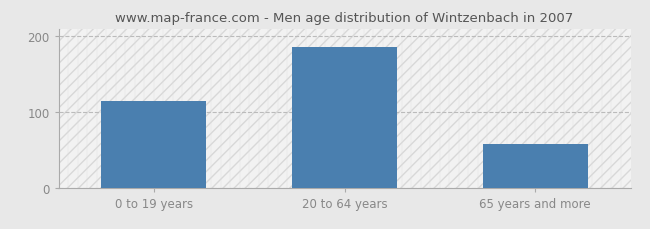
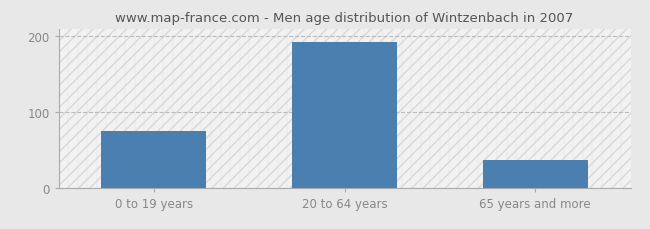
0 to 19 years: 114 -> 75
20 to 64 years: 186 -> 193
65 years and more: 58 -> 37
